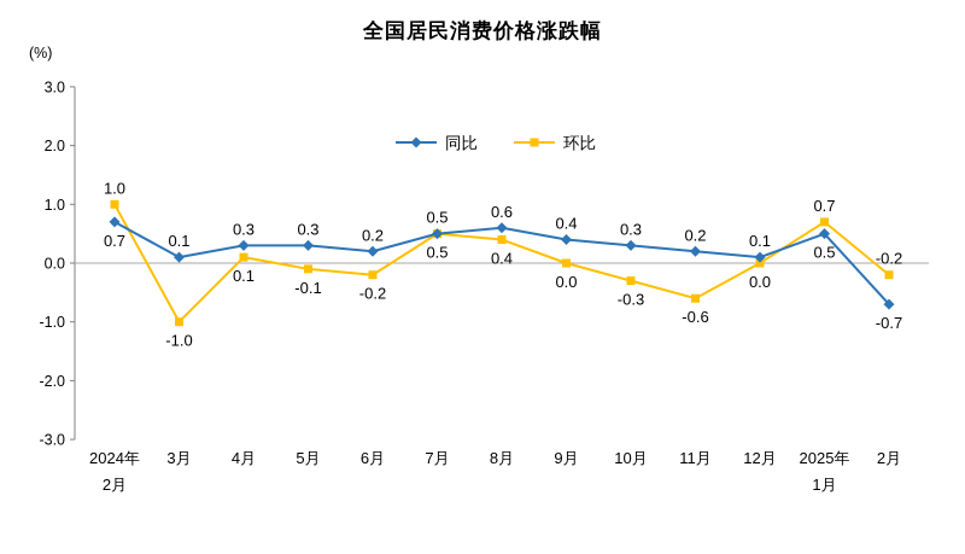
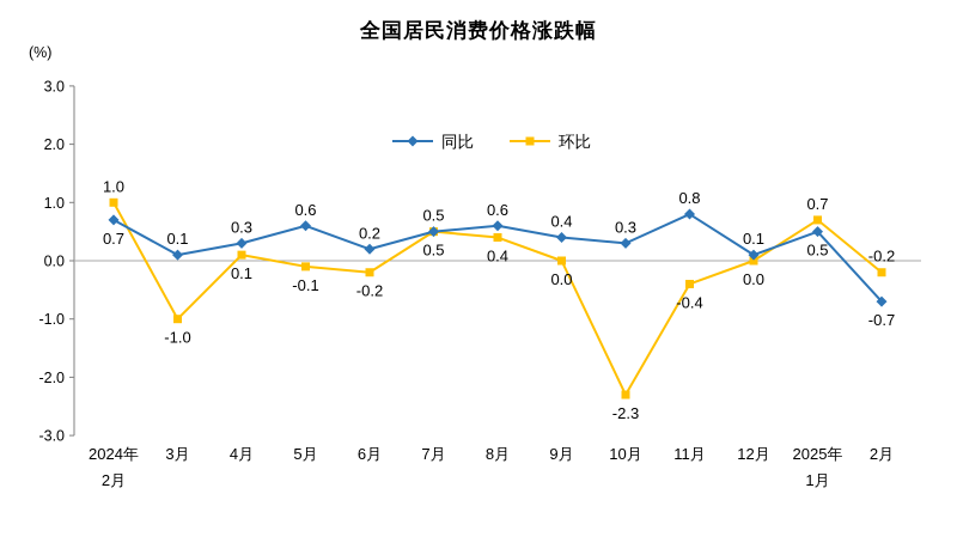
同比/5月: 0.3 -> 0.6
环比/10月: -0.3 -> -2.3
同比/11月: 0.2 -> 0.8
环比/11月: -0.6 -> -0.4
